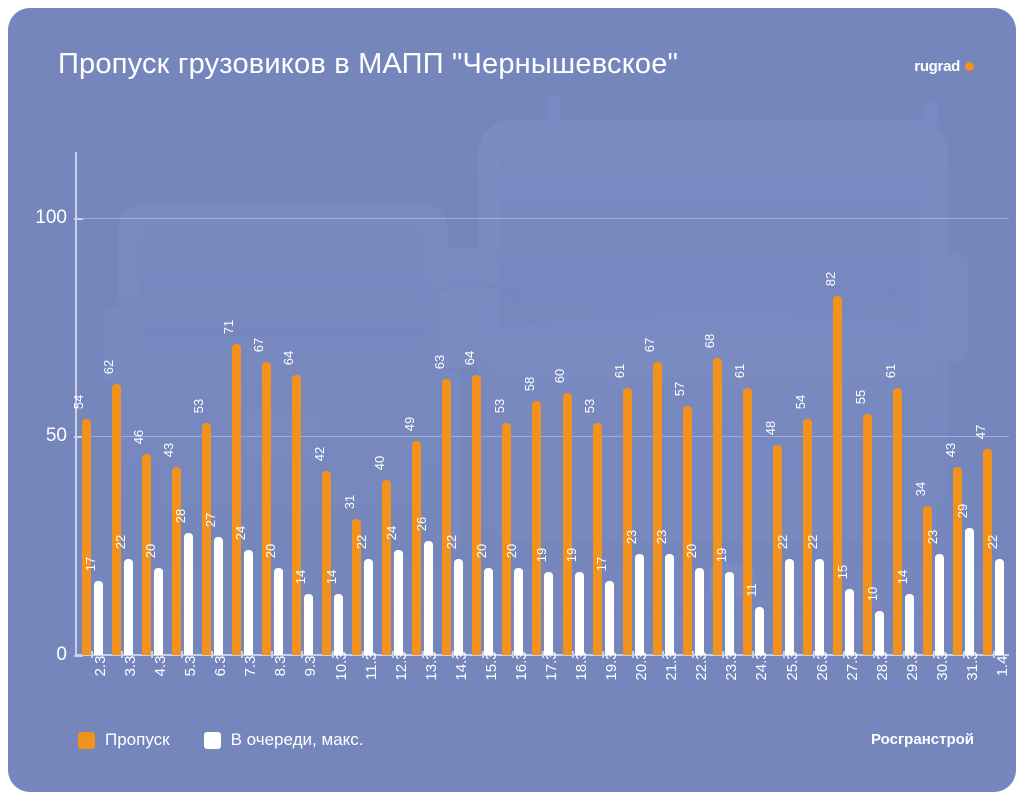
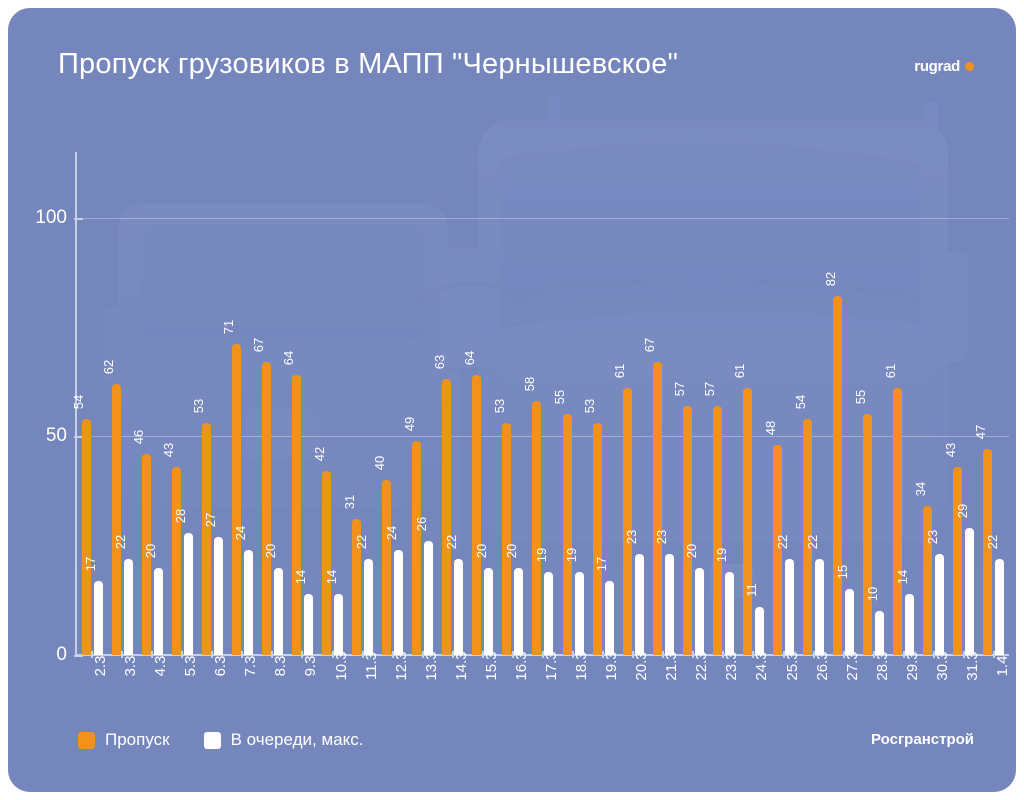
Пропуск/18.3: 60 -> 55
Пропуск/23.3: 68 -> 57
